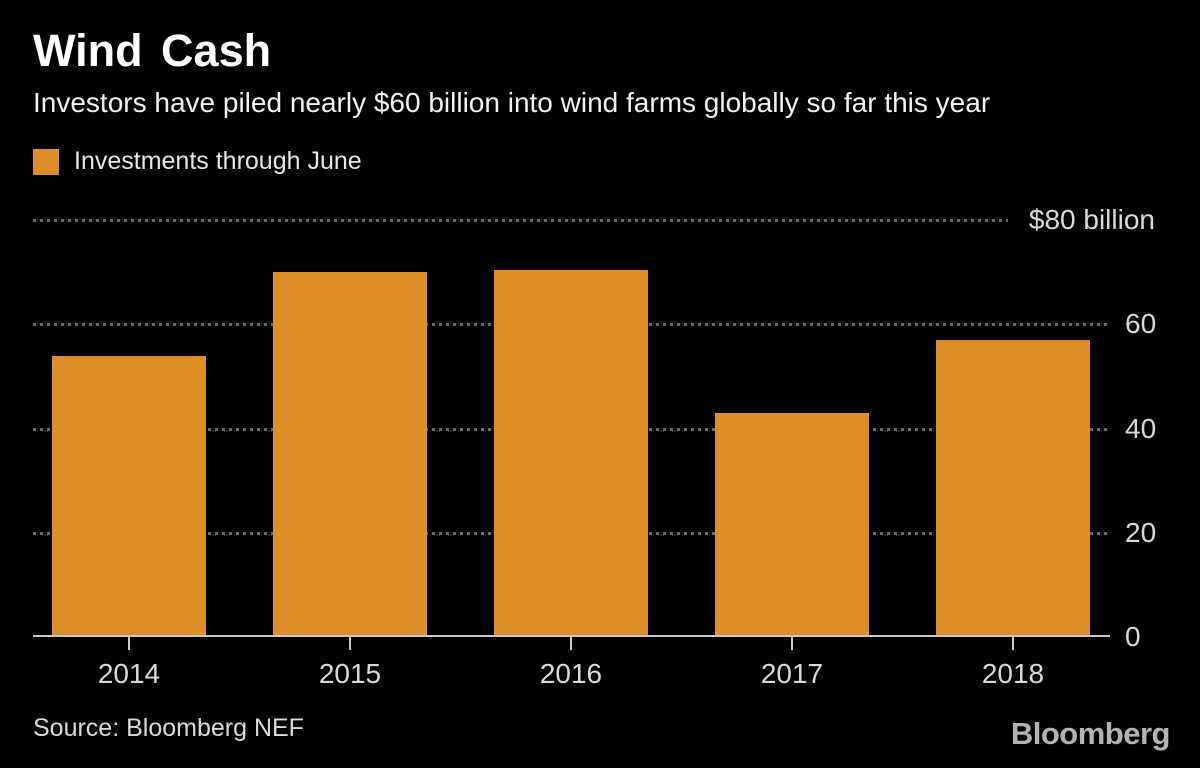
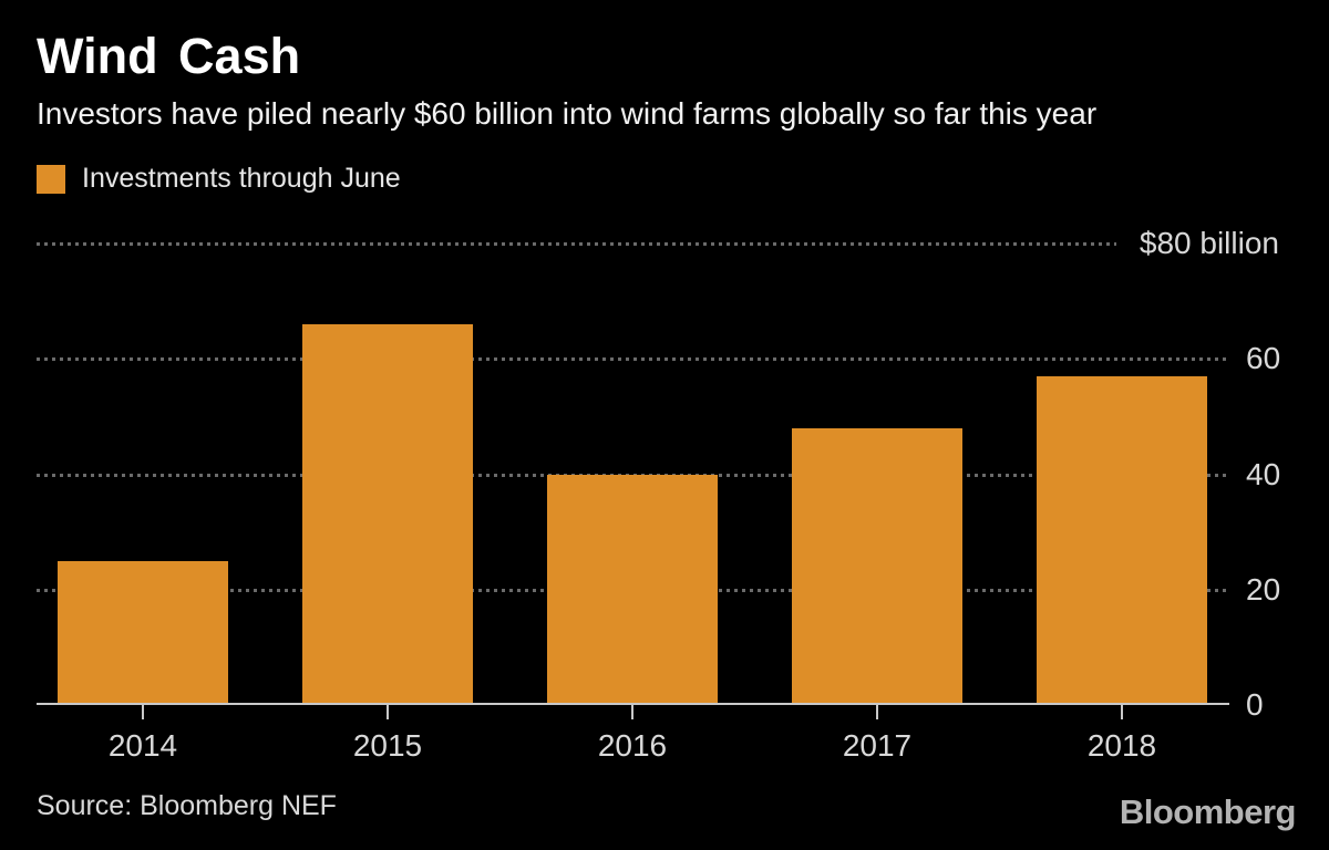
2014: 54 -> 25
2015: 70 -> 66
2016: 70 -> 40
2017: 43 -> 48
